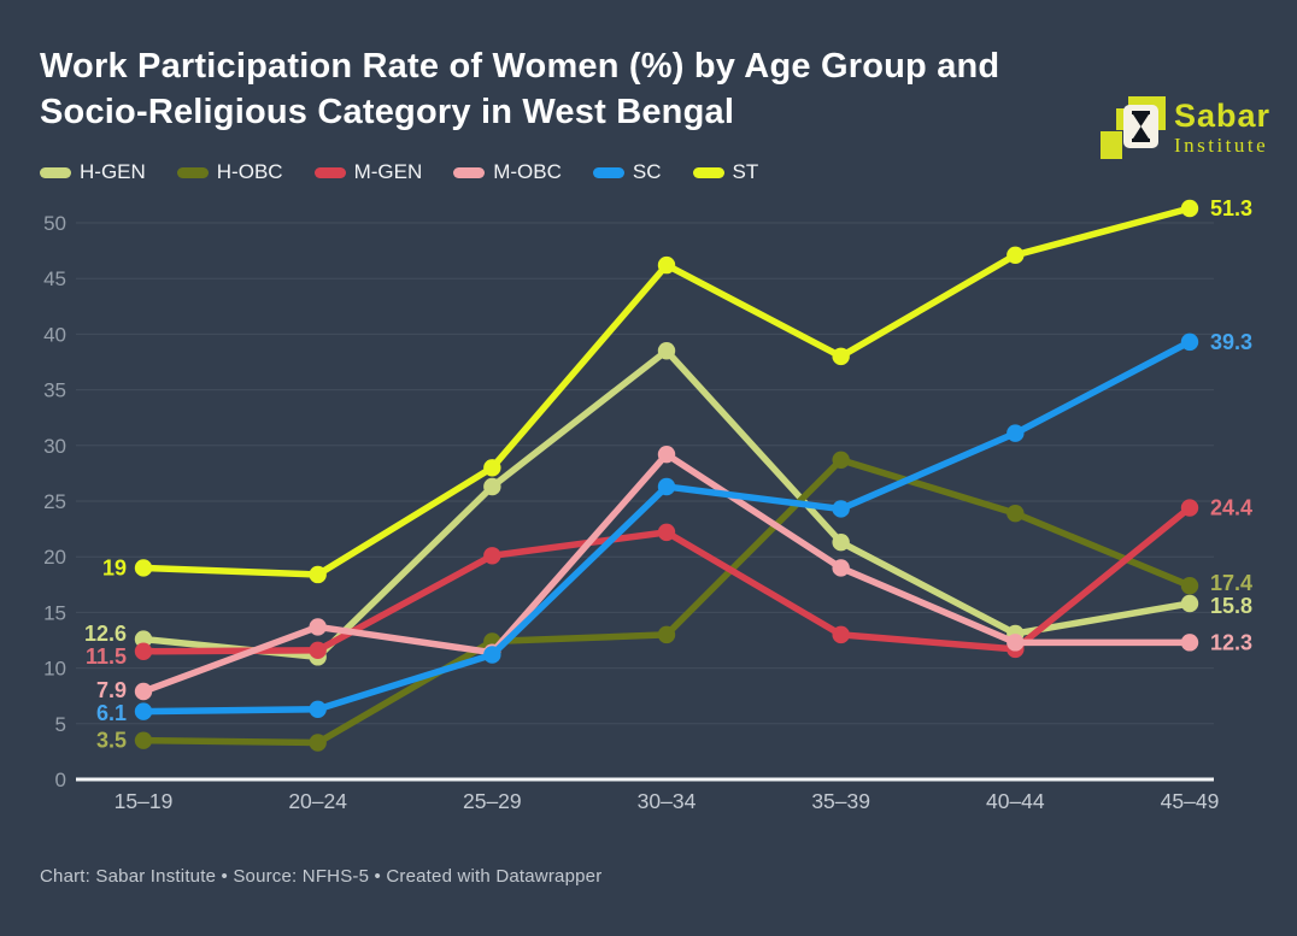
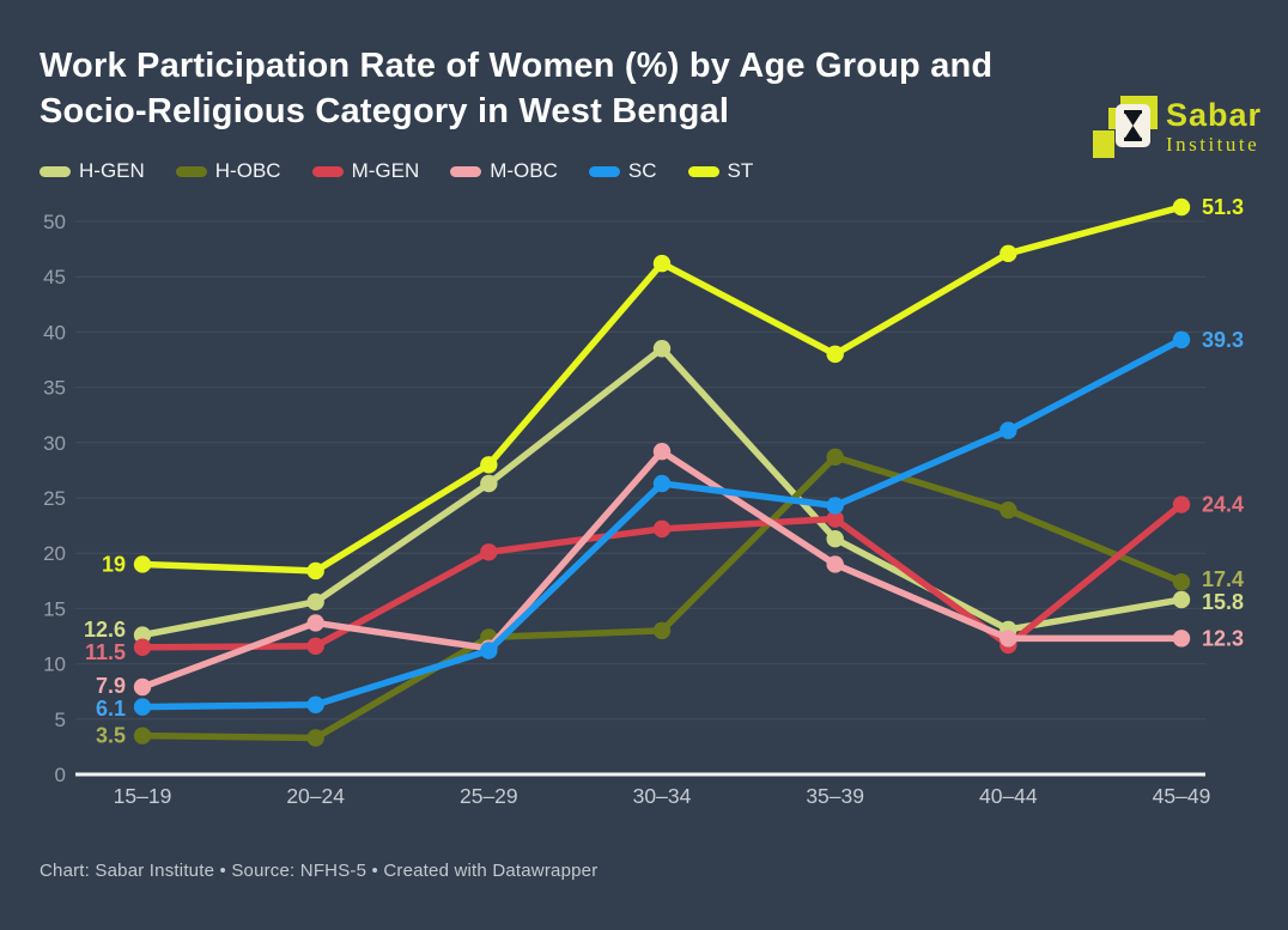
H-GEN/20–24: 11 -> 16
M-GEN/35–39: 13 -> 23
